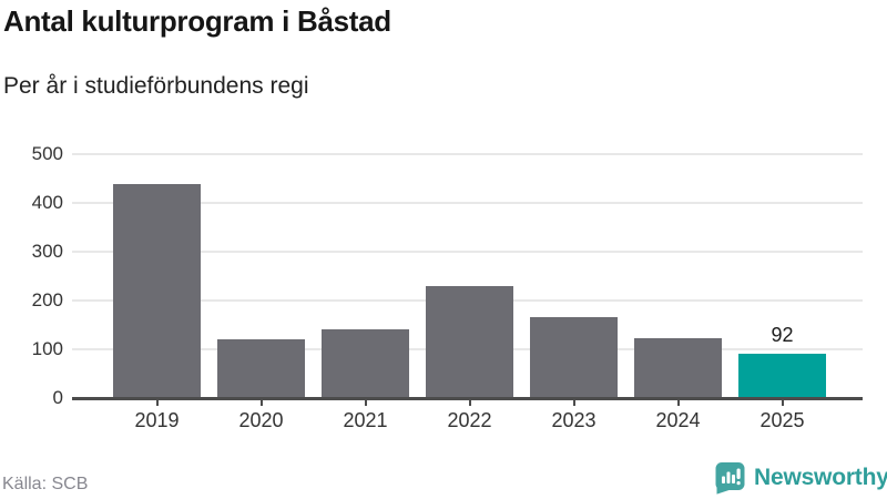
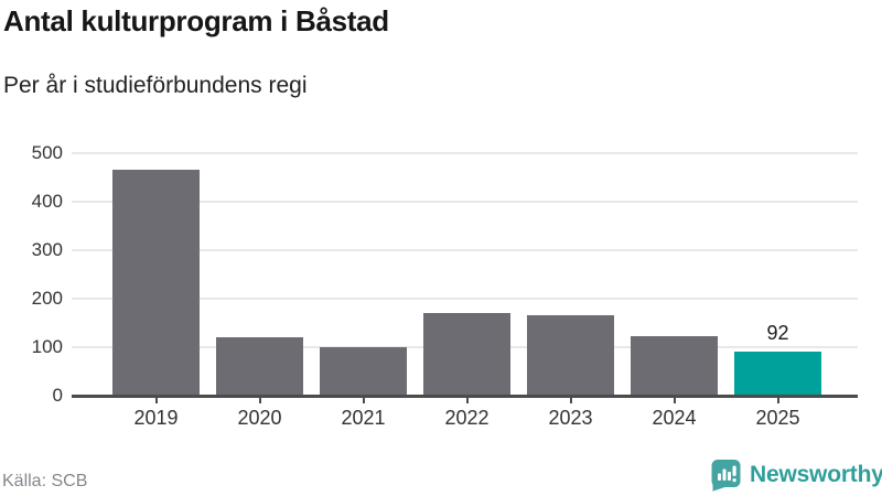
2019: 440 -> 470
2021: 140 -> 100
2022: 230 -> 170
